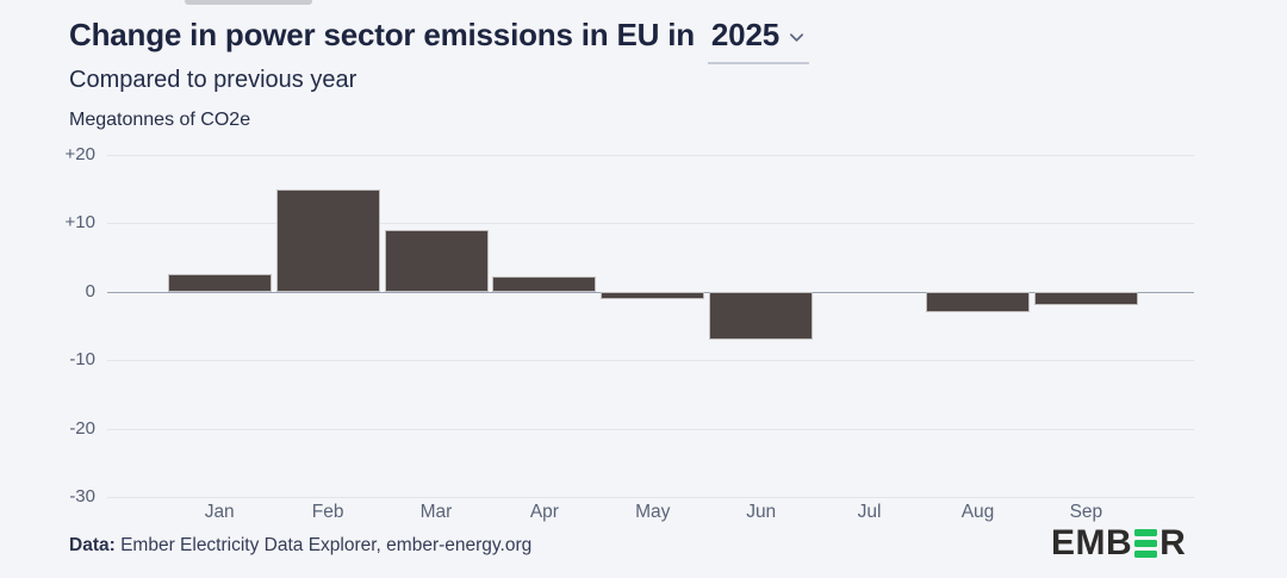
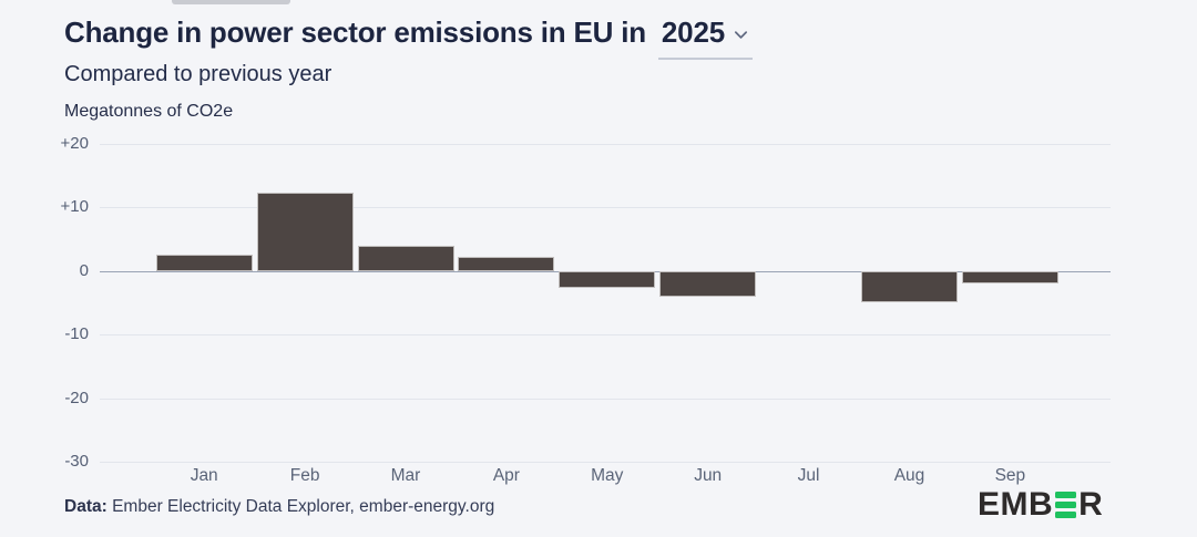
Feb: 15 -> 12
Mar: 9 -> 4
May: -1 -> -3
Jun: -7 -> -4
Aug: -3 -> -5
